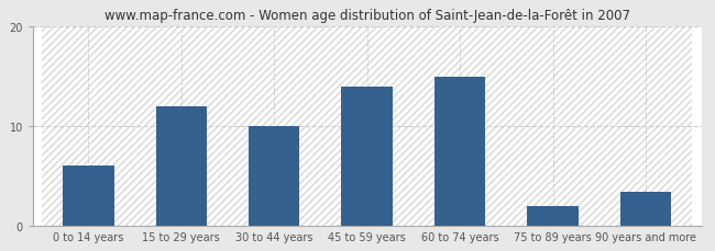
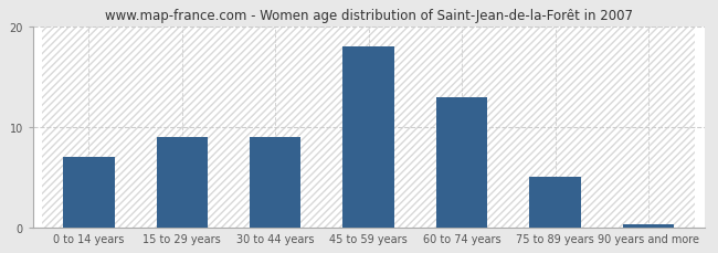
0 to 14 years: 6.0 -> 7.0
15 to 29 years: 12.0 -> 9.0
30 to 44 years: 10.0 -> 9.0
45 to 59 years: 14.0 -> 18.0
60 to 74 years: 15.0 -> 13.0
75 to 89 years: 2.0 -> 5.0
90 years and more: 3.4 -> 0.3
